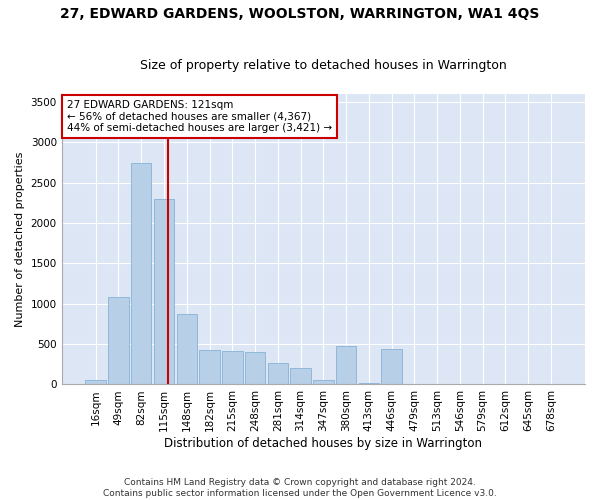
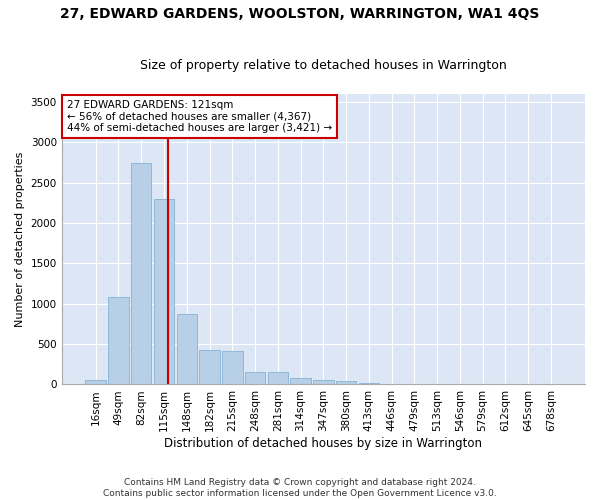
248sqm: 400 -> 160
281sqm: 260 -> 150
314sqm: 200 -> 80
380sqm: 480 -> 40
446sqm: 440 -> 10
